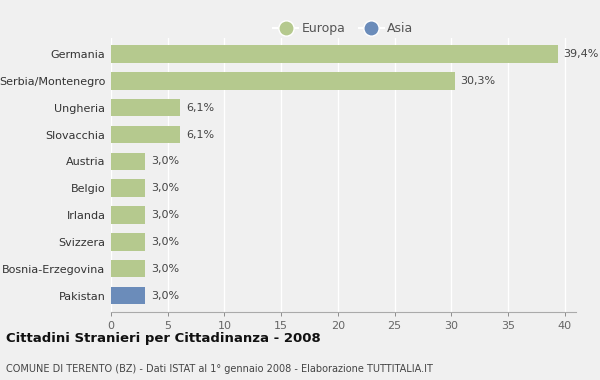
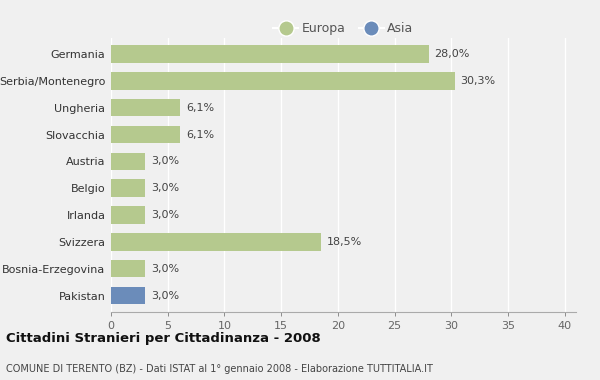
Germania: 39,4% -> 28,0%
Svizzera: 3,0% -> 18,5%
